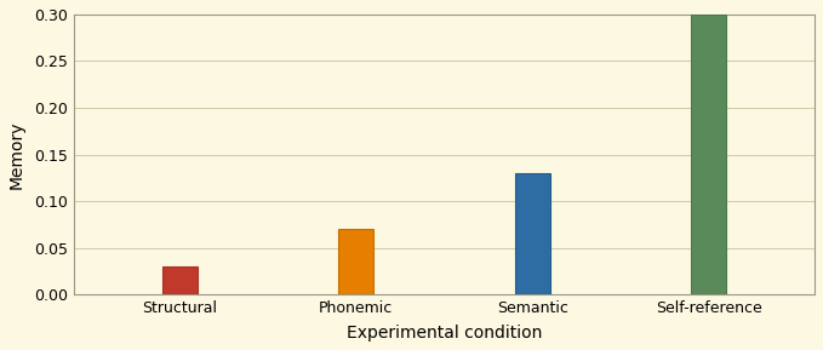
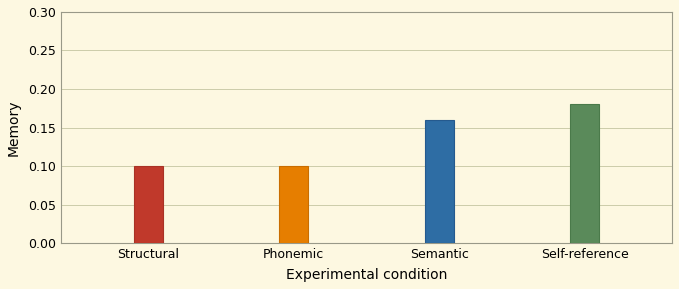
Structural: 0.03 -> 0.10
Phonemic: 0.07 -> 0.10
Semantic: 0.13 -> 0.16
Self-reference: 0.30 -> 0.18
